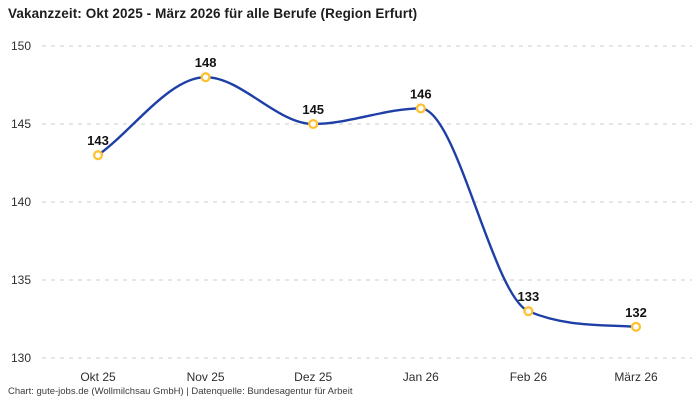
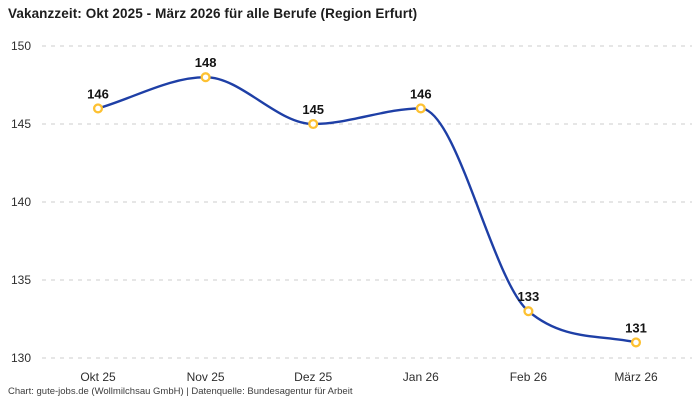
Okt 25: 143 -> 146
März 26: 132 -> 131
